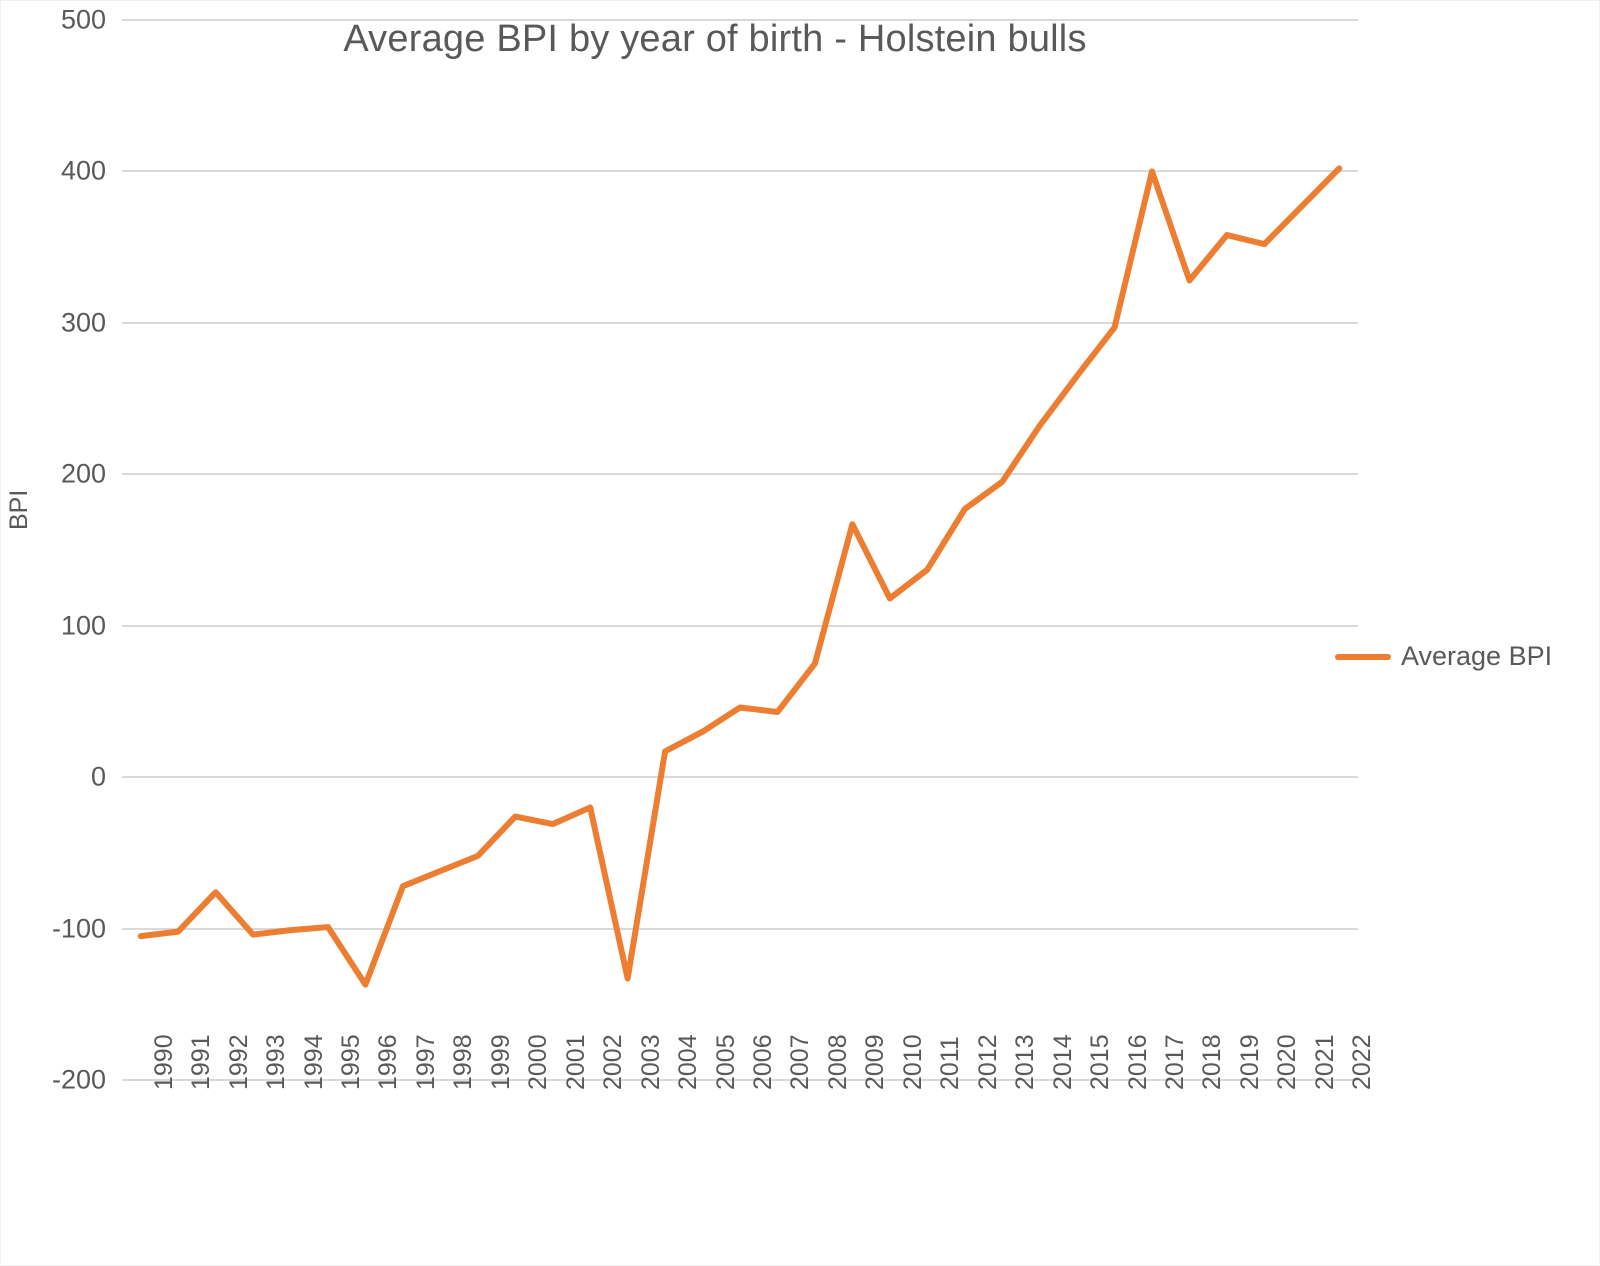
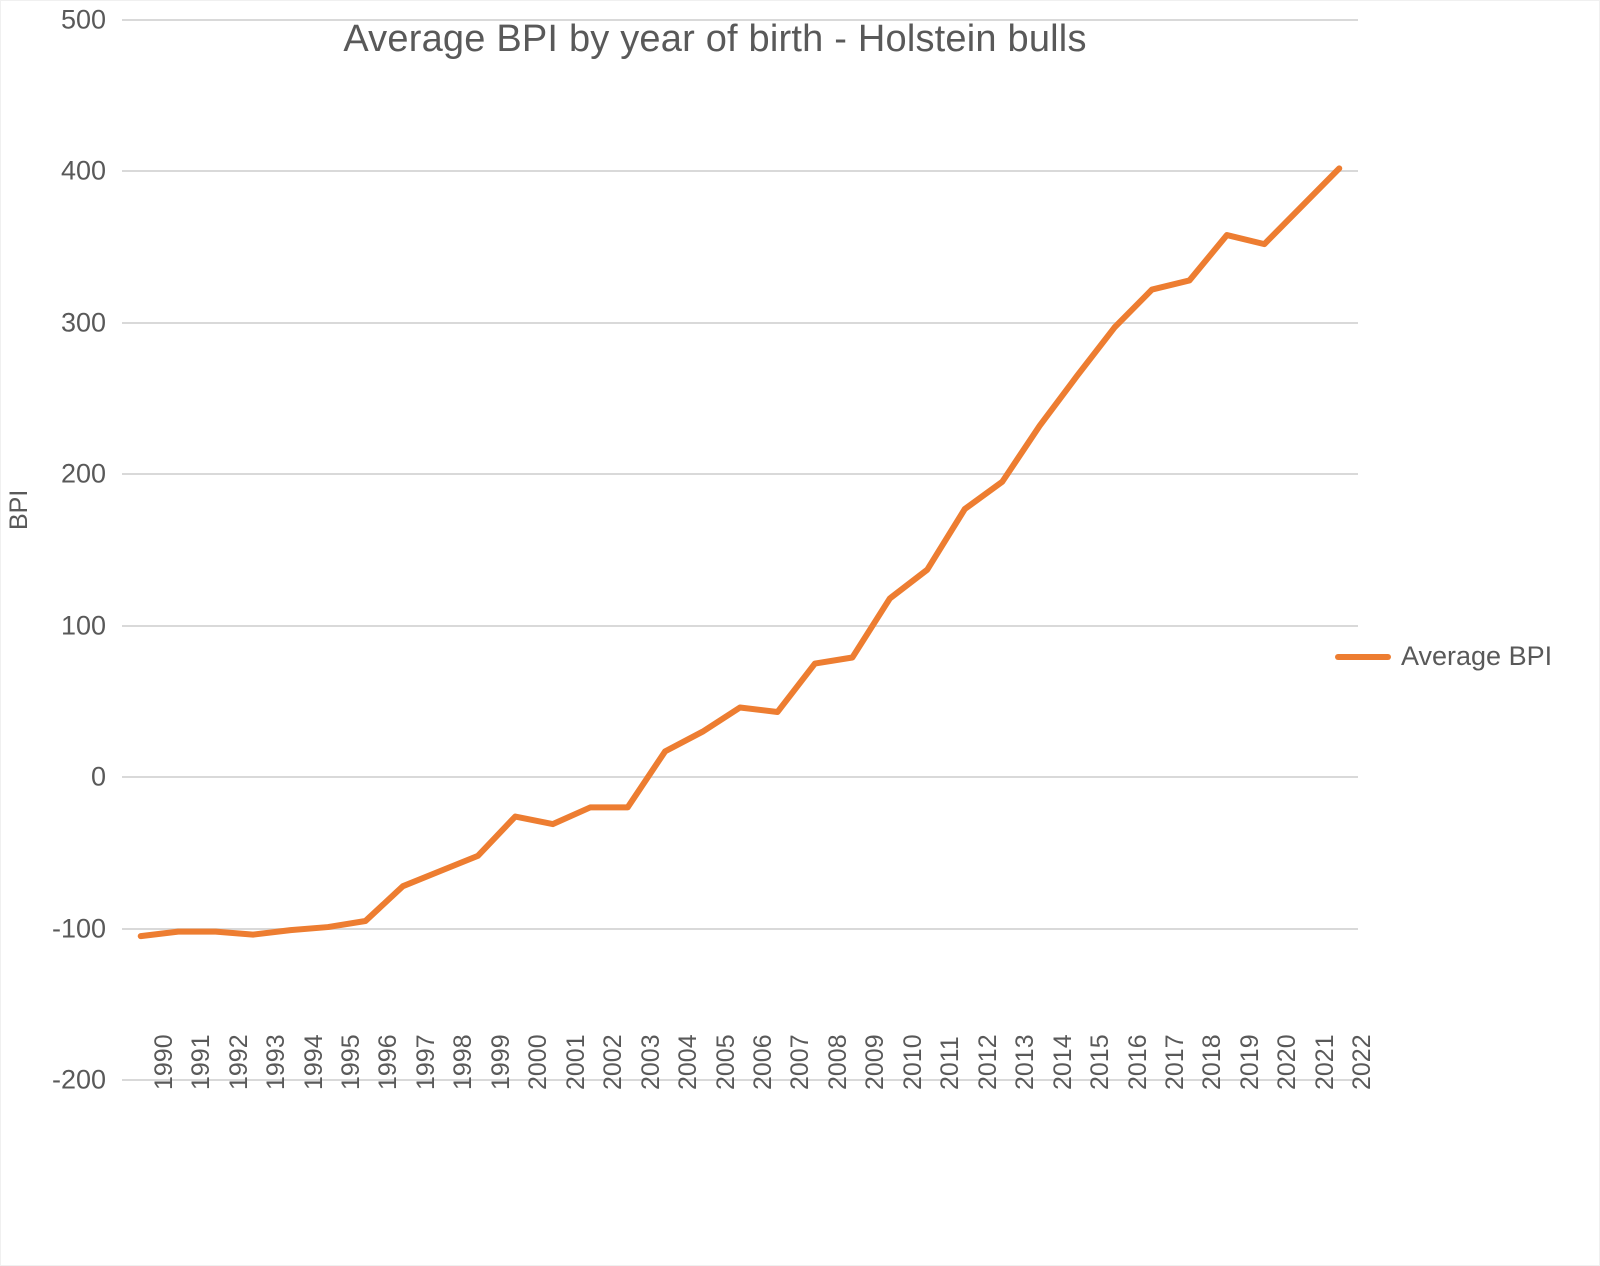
1992: -76 -> -102
1996: -137 -> -95
2003: -133 -> -20
2009: 167 -> 79
2017: 400 -> 322
